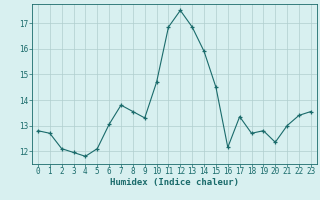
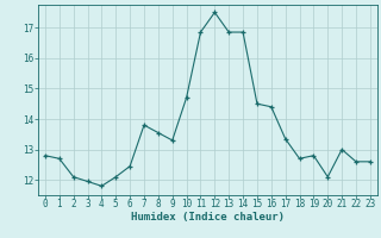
6: 13.05 -> 12.45
14: 15.90 -> 16.85
16: 12.15 -> 14.40
20: 12.35 -> 12.10
22: 13.40 -> 12.60
23: 13.55 -> 12.60
